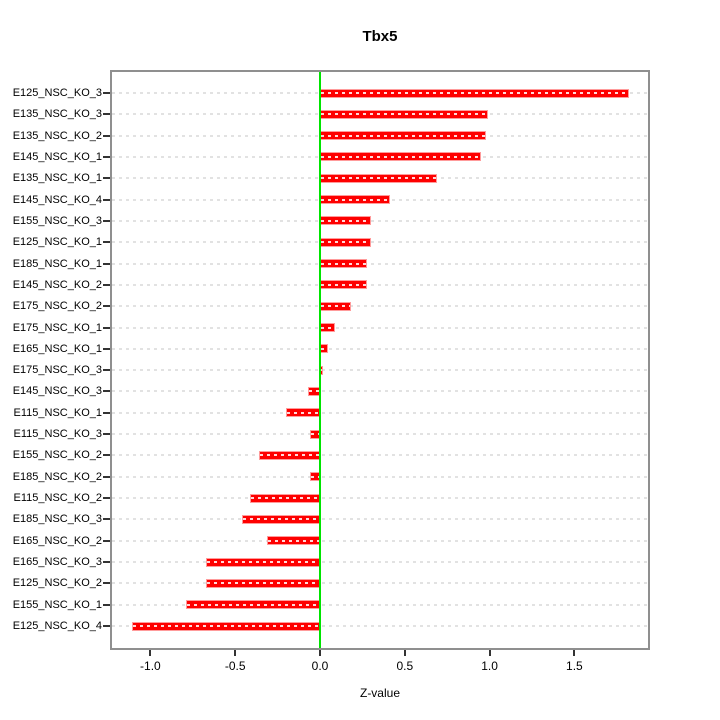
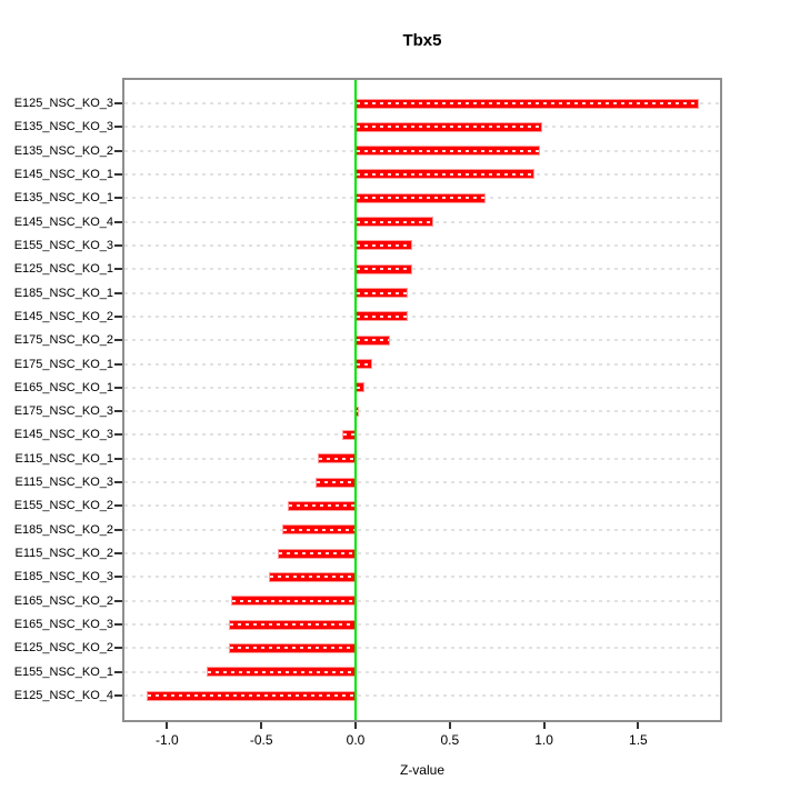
E115_NSC_KO_3: -0.06 -> -0.21
E185_NSC_KO_2: -0.06 -> -0.39
E165_NSC_KO_2: -0.31 -> -0.66
